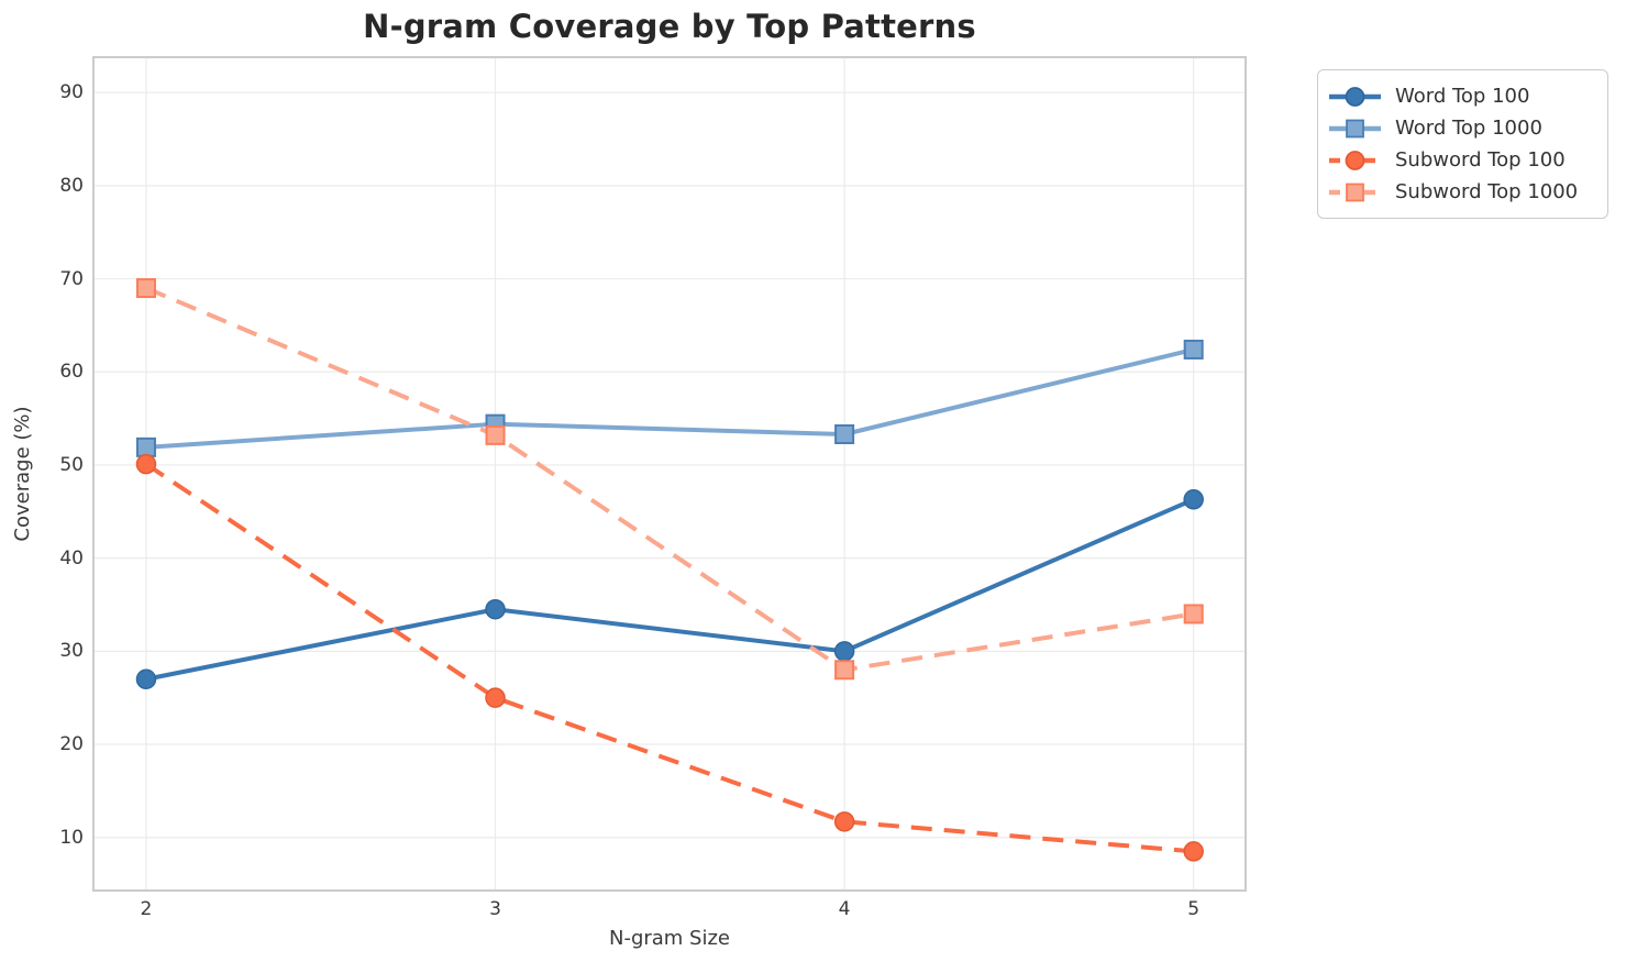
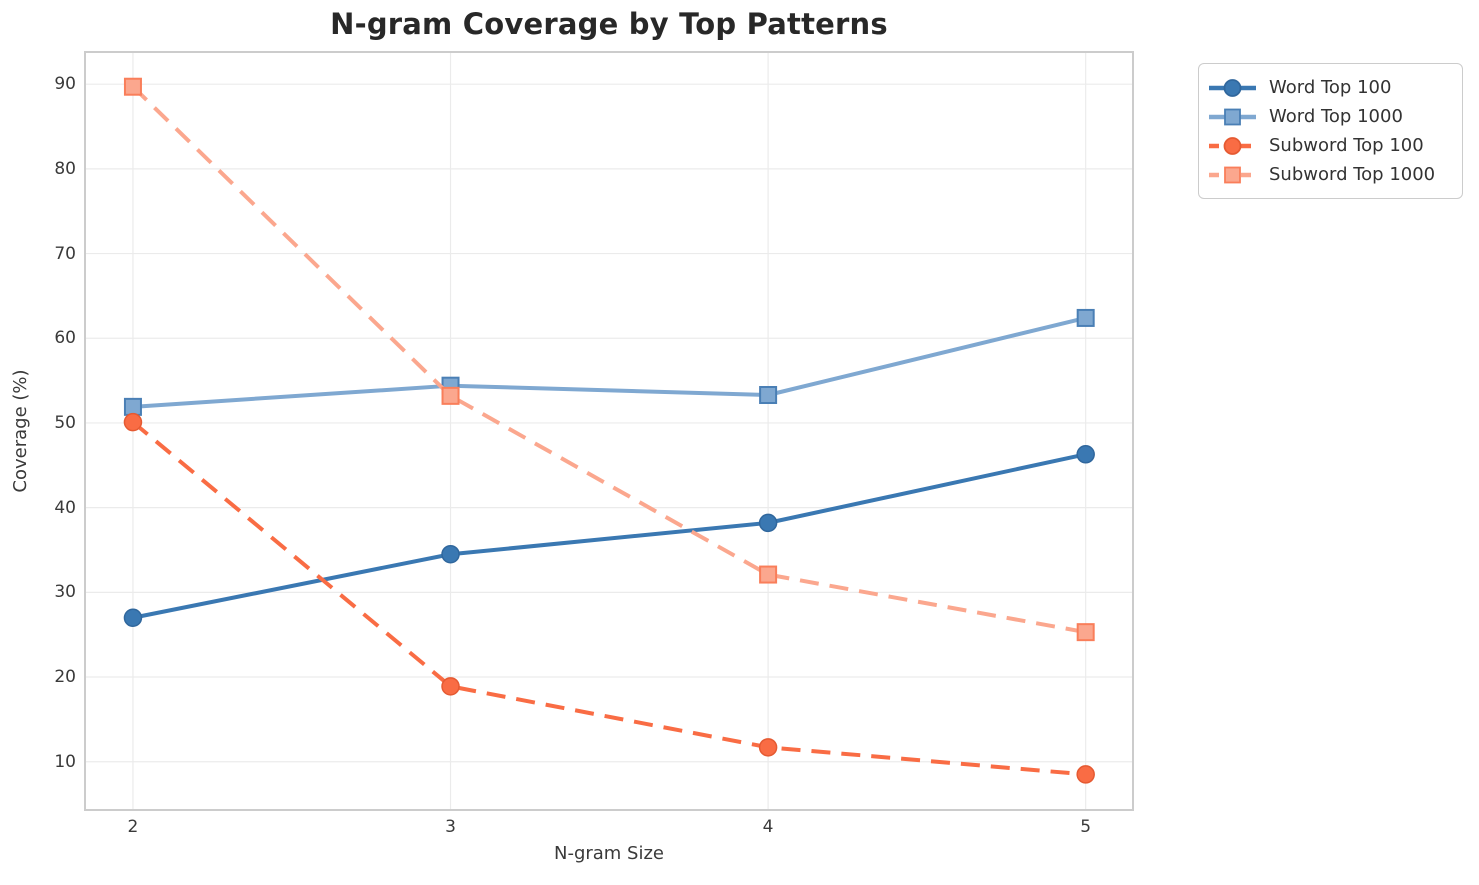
Subword Top 1000/2: 69 -> 90
Subword Top 100/3: 25 -> 19
Word Top 100/4: 30 -> 38
Subword Top 1000/4: 28 -> 32
Subword Top 1000/5: 34 -> 25
